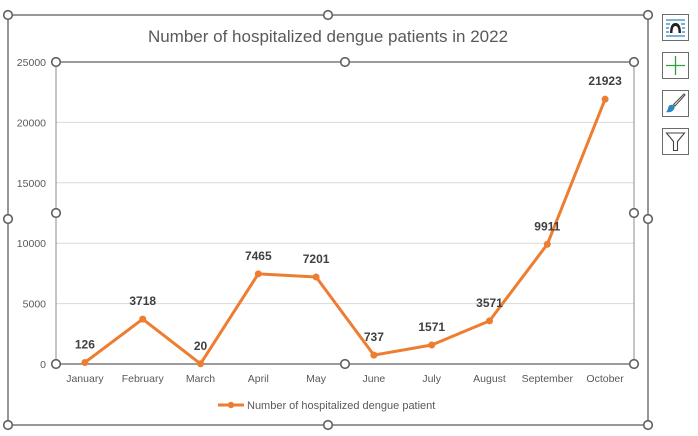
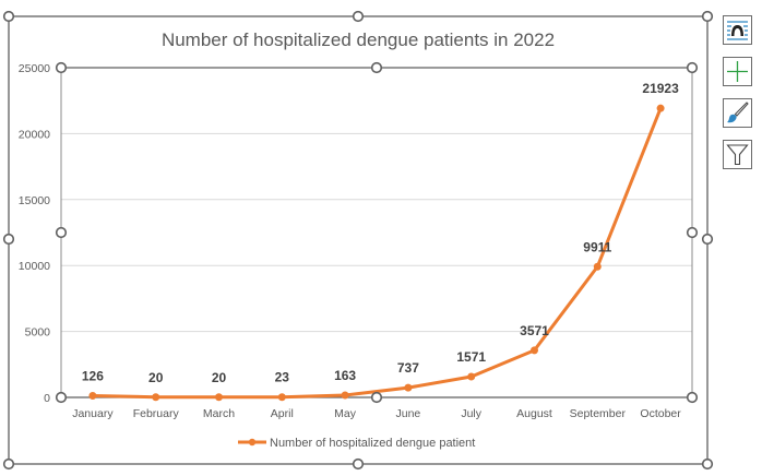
February: 3718 -> 20
April: 7465 -> 23
May: 7201 -> 163
